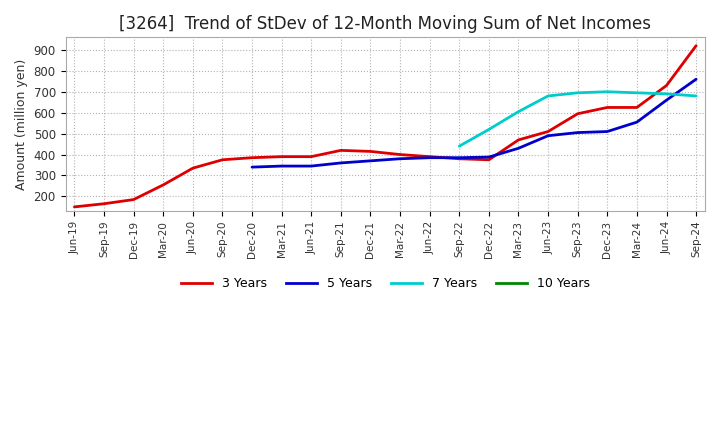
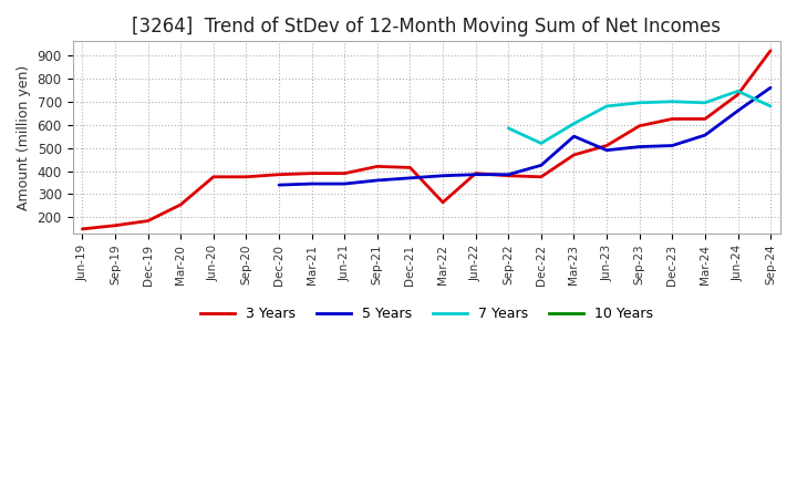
3 Years/Jun-20: 335 -> 375
3 Years/Mar-22: 400 -> 265
7 Years/Sep-22: 440 -> 585
5 Years/Dec-22: 388 -> 425
5 Years/Mar-23: 430 -> 550
7 Years/Jun-24: 690 -> 745
